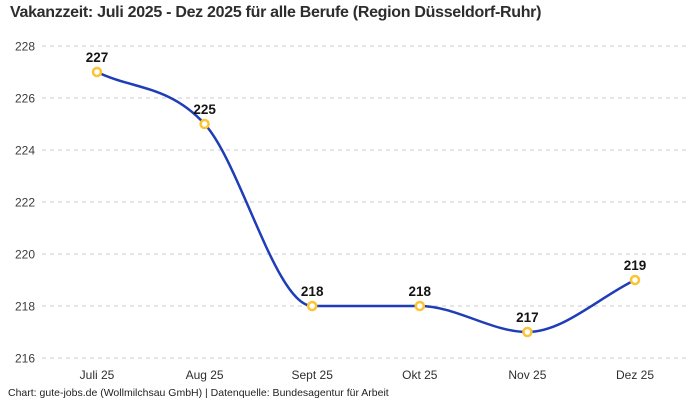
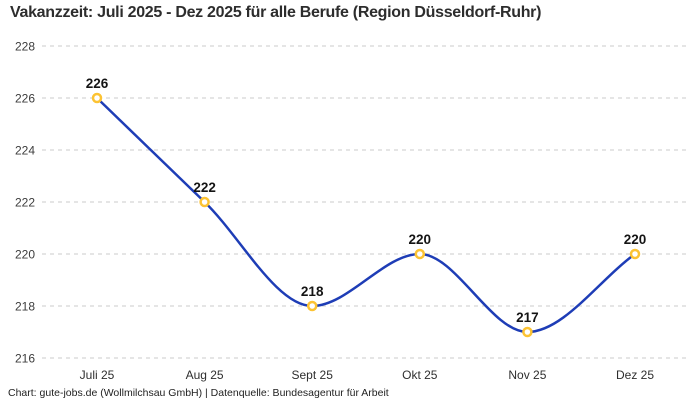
Juli 25: 227 -> 226
Aug 25: 225 -> 222
Okt 25: 218 -> 220
Dez 25: 219 -> 220
